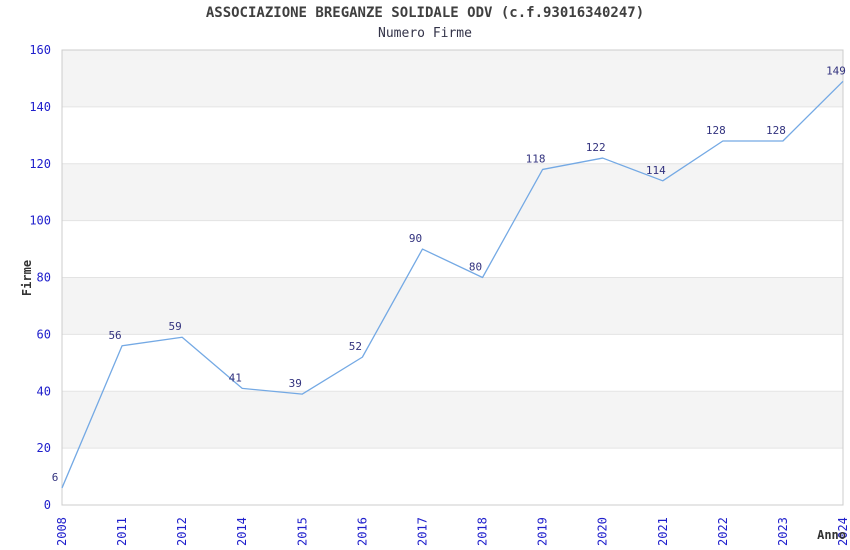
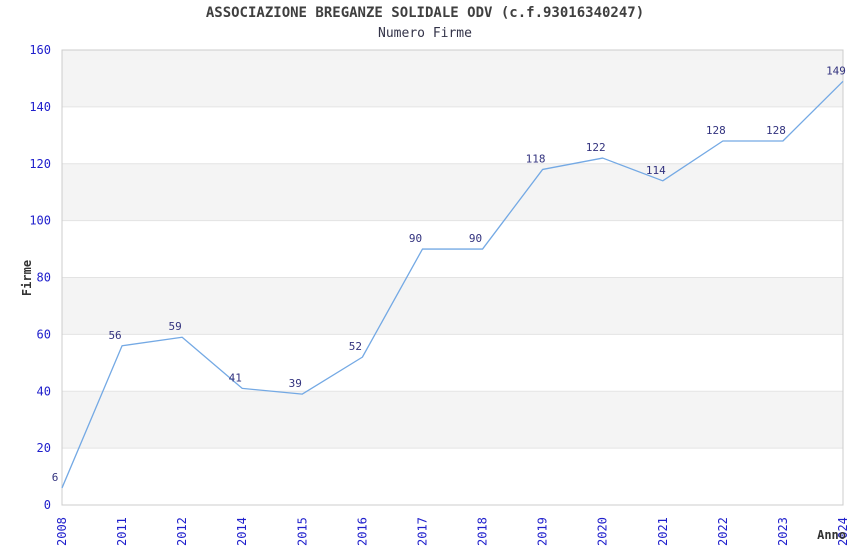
2018: 80 -> 90
